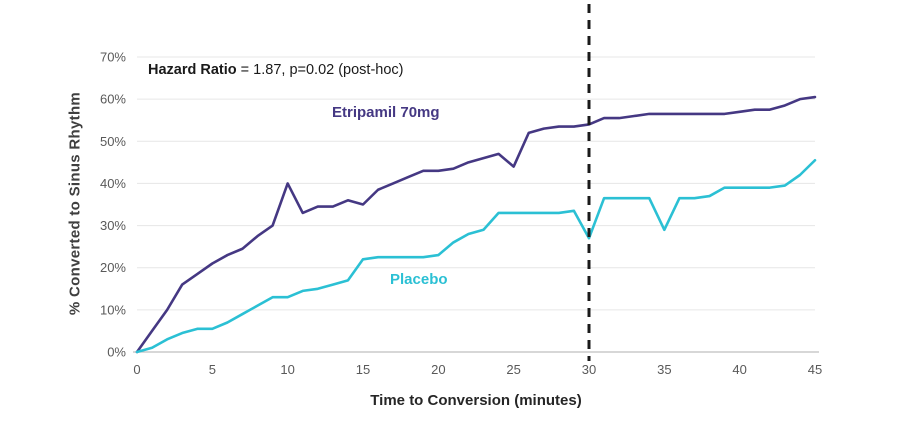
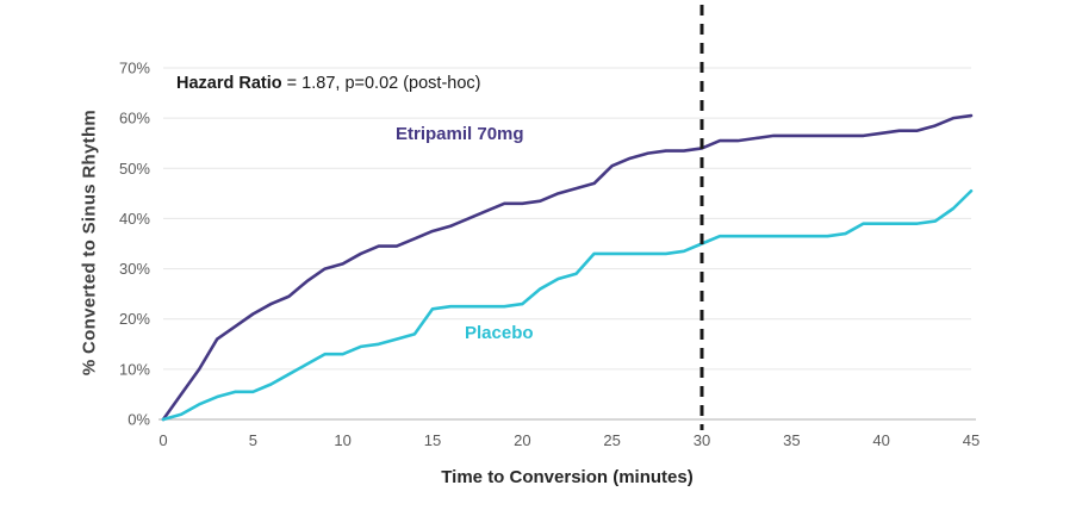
Etripamil 70mg/10: 40% -> 31%
Etripamil 70mg/15: 35% -> 38%
Etripamil 70mg/25: 44% -> 50%
Placebo/30: 27% -> 35%
Placebo/35: 29% -> 36%
